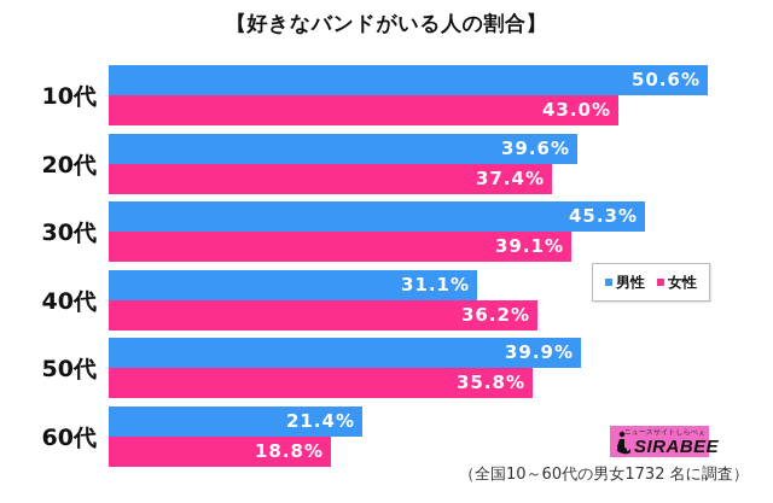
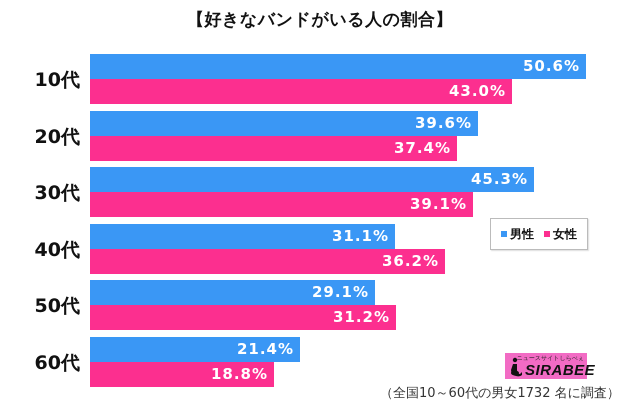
男性/50代: 39.9% -> 29.1%
女性/50代: 35.8% -> 31.2%
